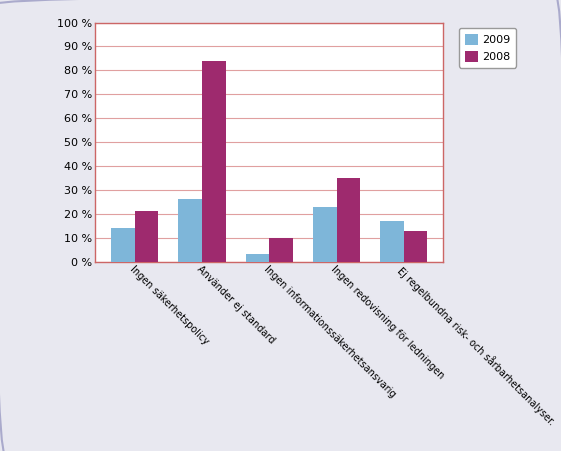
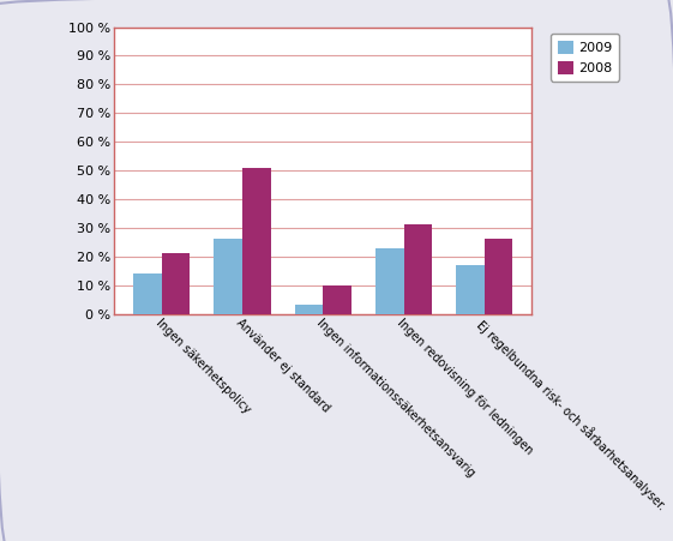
2008/Använder ej standard: 84 % -> 51 %
2008/Ingen redovisning för ledningen: 35 % -> 31 %
2008/Ej regelbundna risk- och sårbarhetsanalyser.: 13 % -> 26 %
